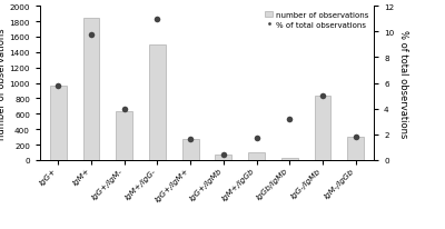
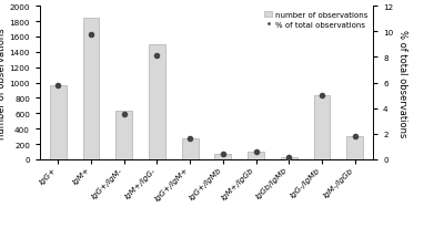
% of total observations/IgG+/IgM-: 4.0 -> 3.5
% of total observations/IgM+/IgG-: 11.0 -> 8.1
% of total observations/IgM+/IgGb: 1.7 -> 0.6
% of total observations/IgGb/IgMb: 3.2 -> 0.2
